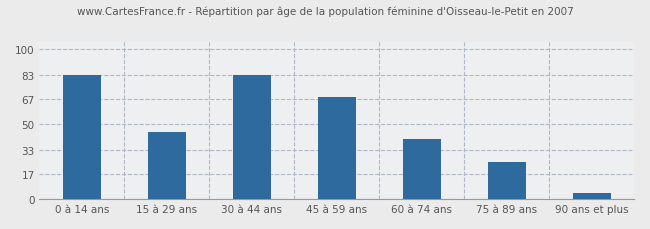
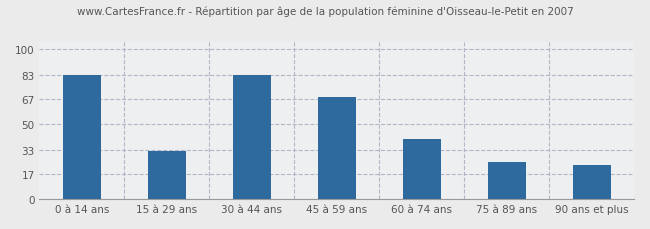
15 à 29 ans: 45 -> 32
90 ans et plus: 4 -> 23
